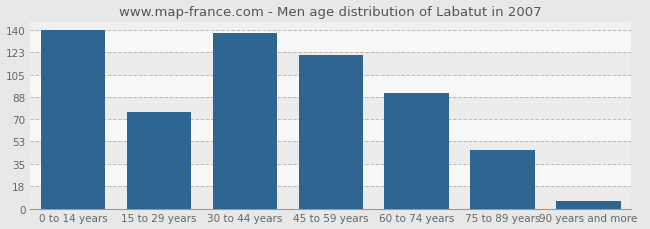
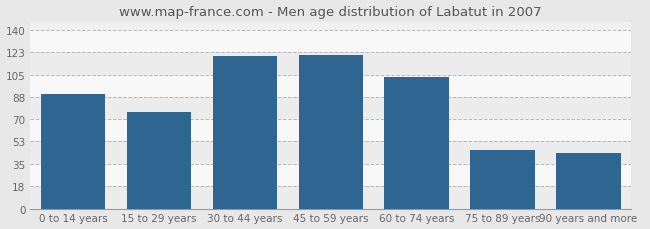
0 to 14 years: 140 -> 90
30 to 44 years: 138 -> 120
60 to 74 years: 91 -> 103
90 years and more: 6 -> 44
